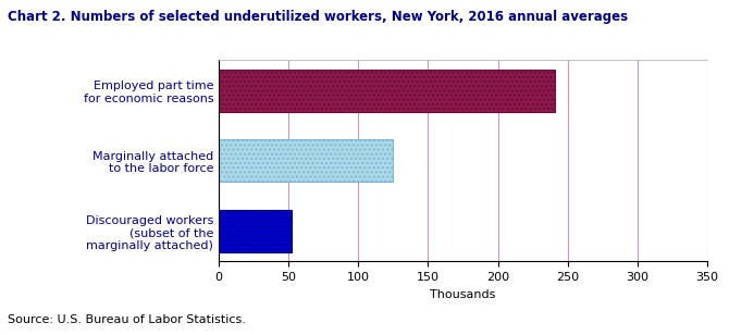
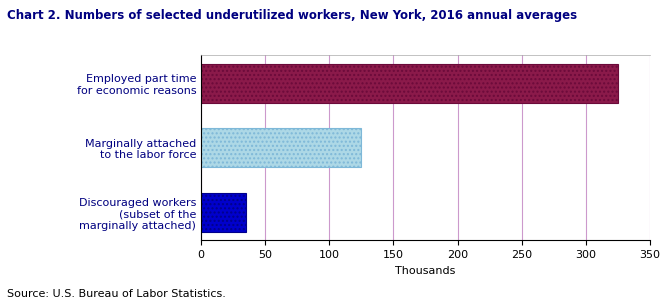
Employed part time for economic reasons: 241 -> 325
Discouraged workers (subset of the marginally attached): 52 -> 35
